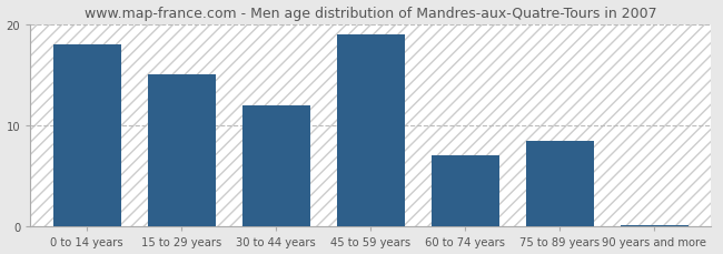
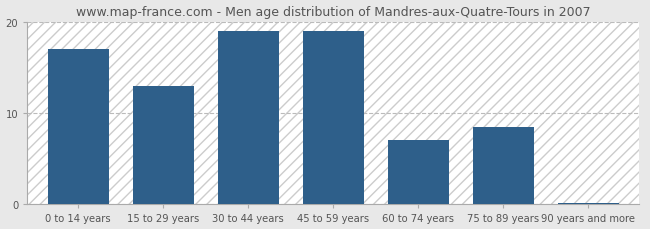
0 to 14 years: 18.0 -> 17.0
15 to 29 years: 15.0 -> 13.0
30 to 44 years: 12.0 -> 19.0
